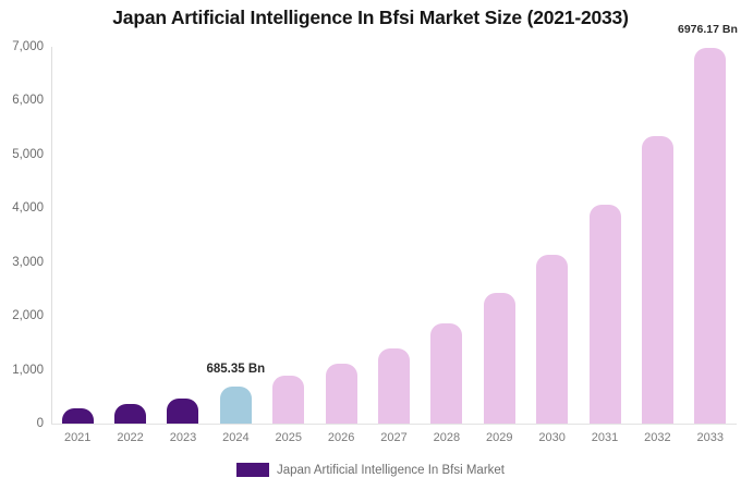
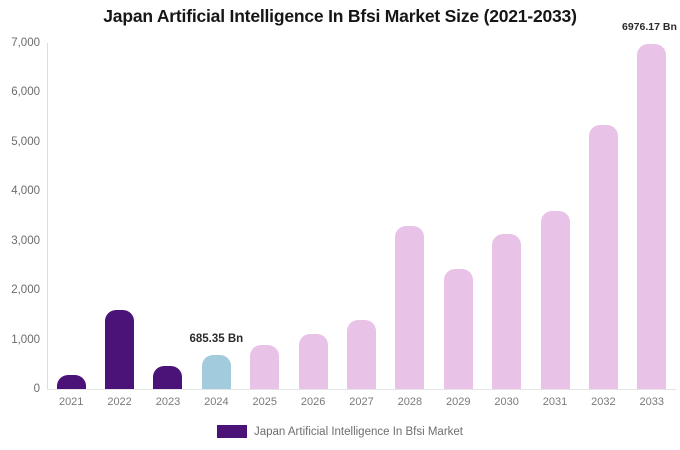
2022: 400 -> 1600
2028: 1900 -> 3300
2031: 4100 -> 3600
